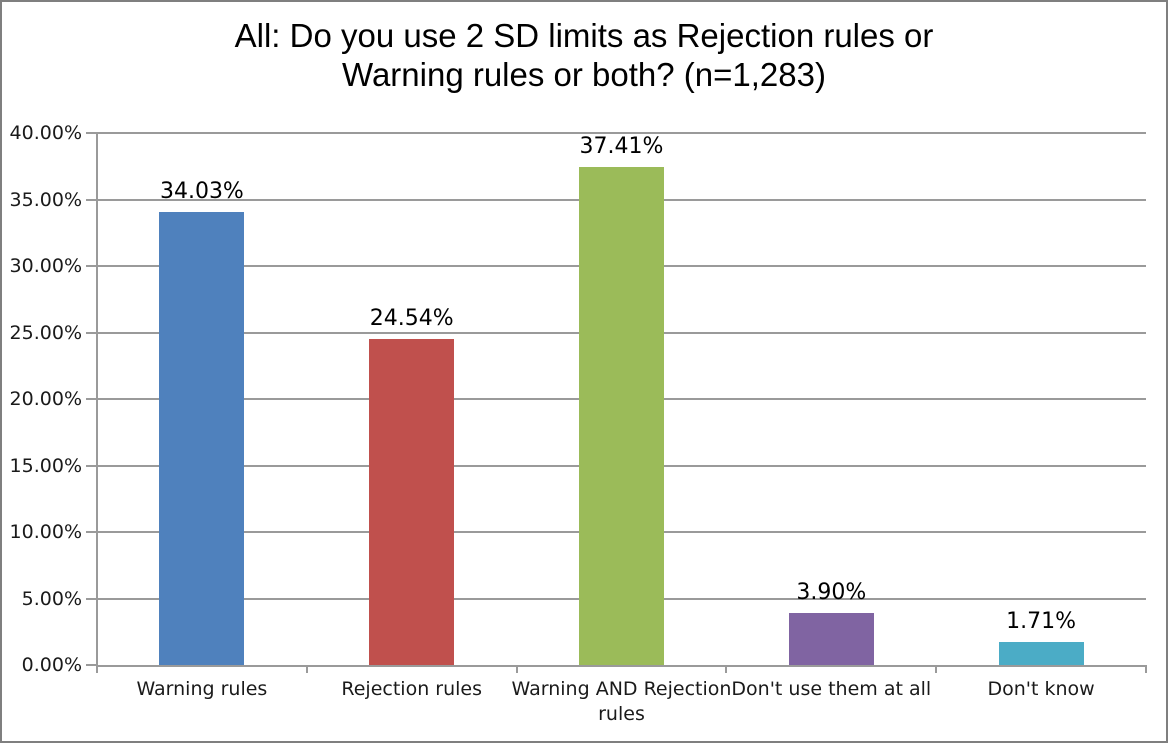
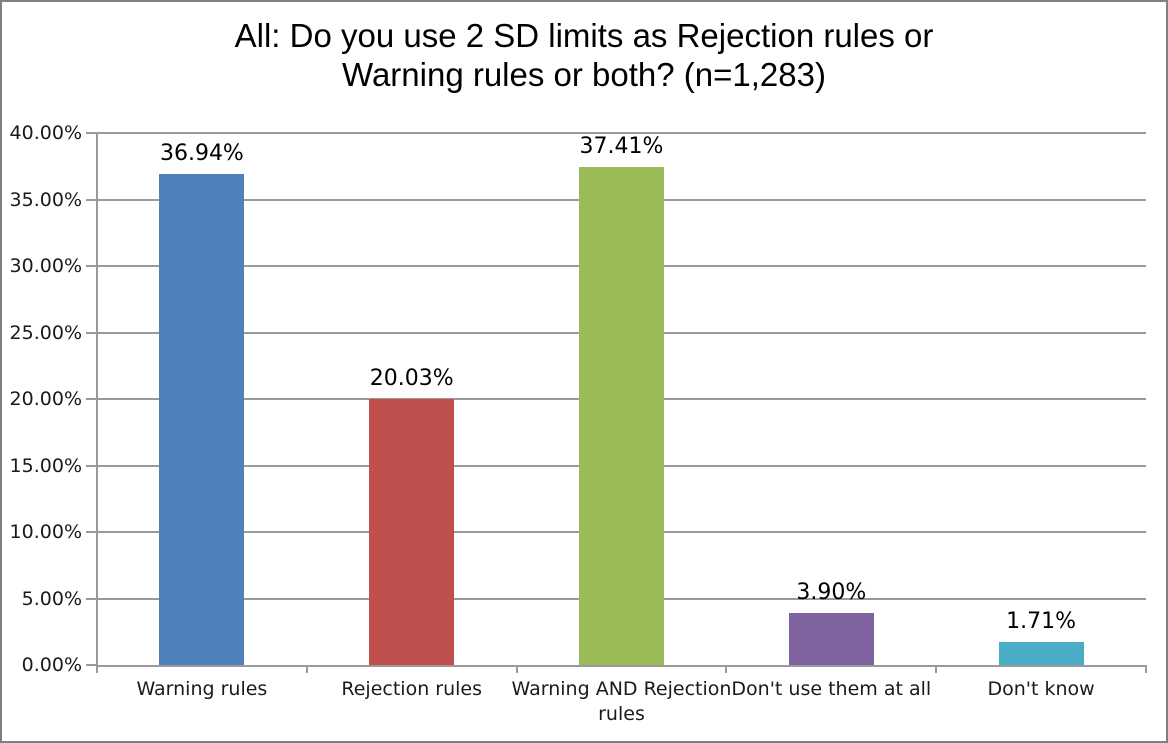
Warning rules: 34.03% -> 36.94%
Rejection rules: 24.54% -> 20.03%
